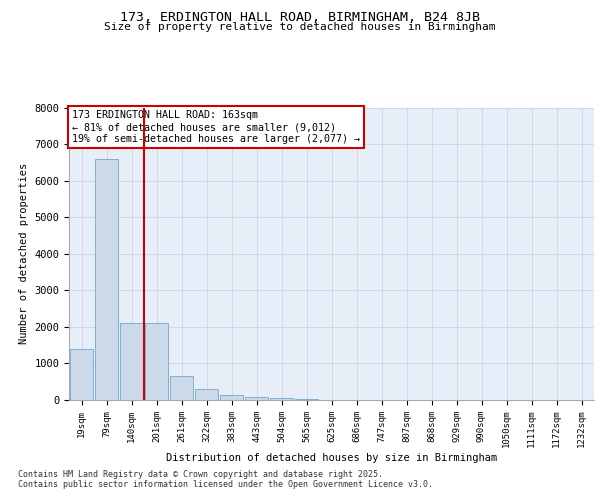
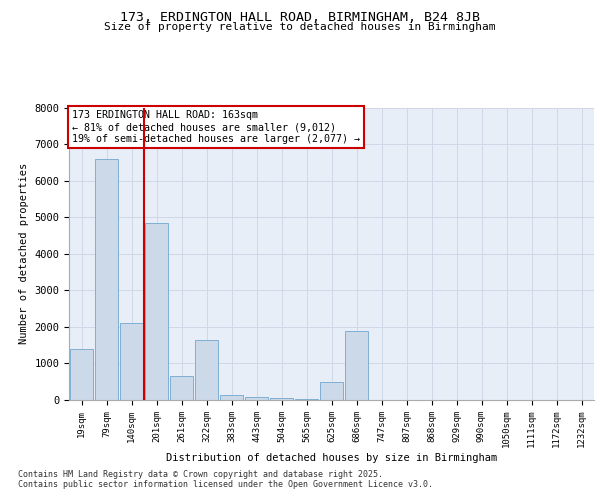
201sqm: 2100 -> 4850
322sqm: 300 -> 1650
625sqm: 10 -> 500
686sqm: 0 -> 1900
